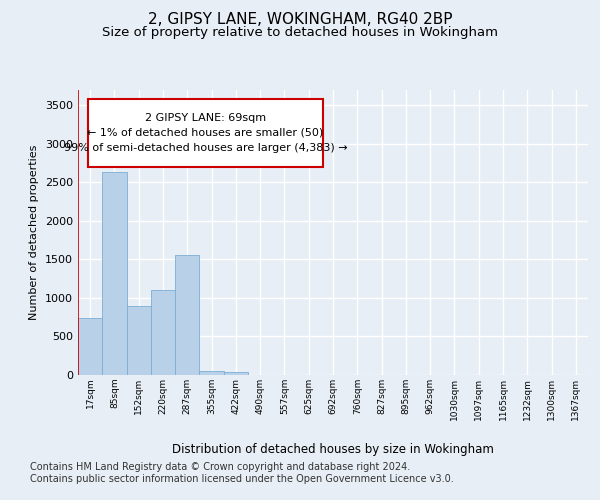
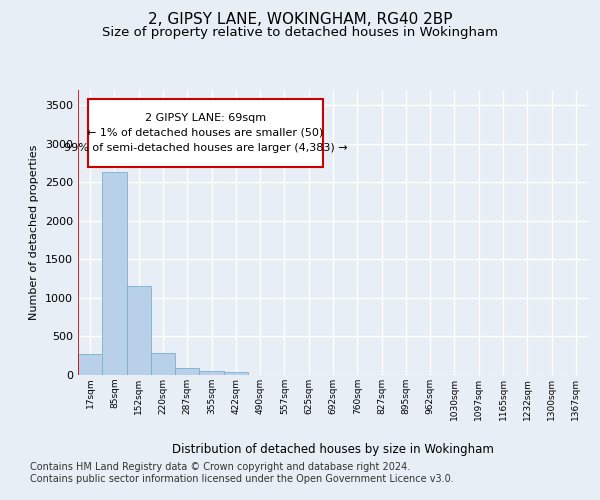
17sqm: 740 -> 270
152sqm: 900 -> 1150
220sqm: 1100 -> 280
287sqm: 1560 -> 100
